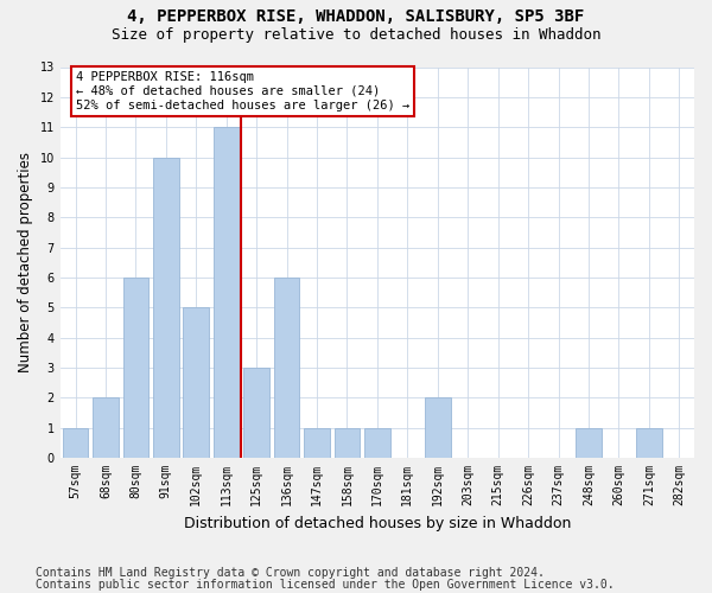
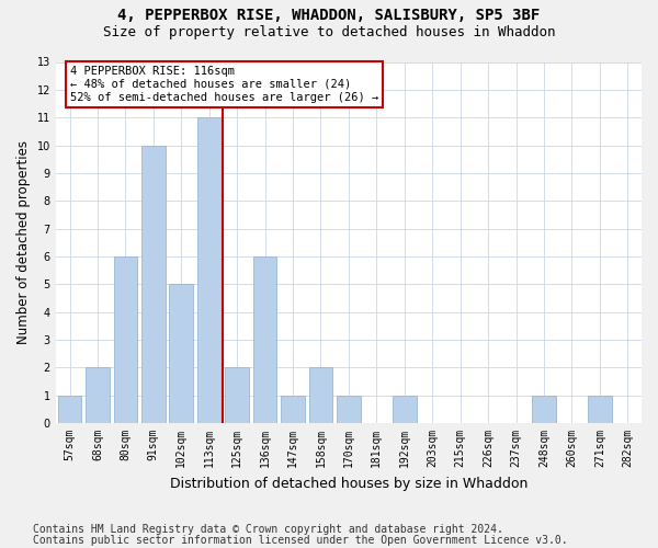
125sqm: 3 -> 2
158sqm: 1 -> 2
192sqm: 2 -> 1
